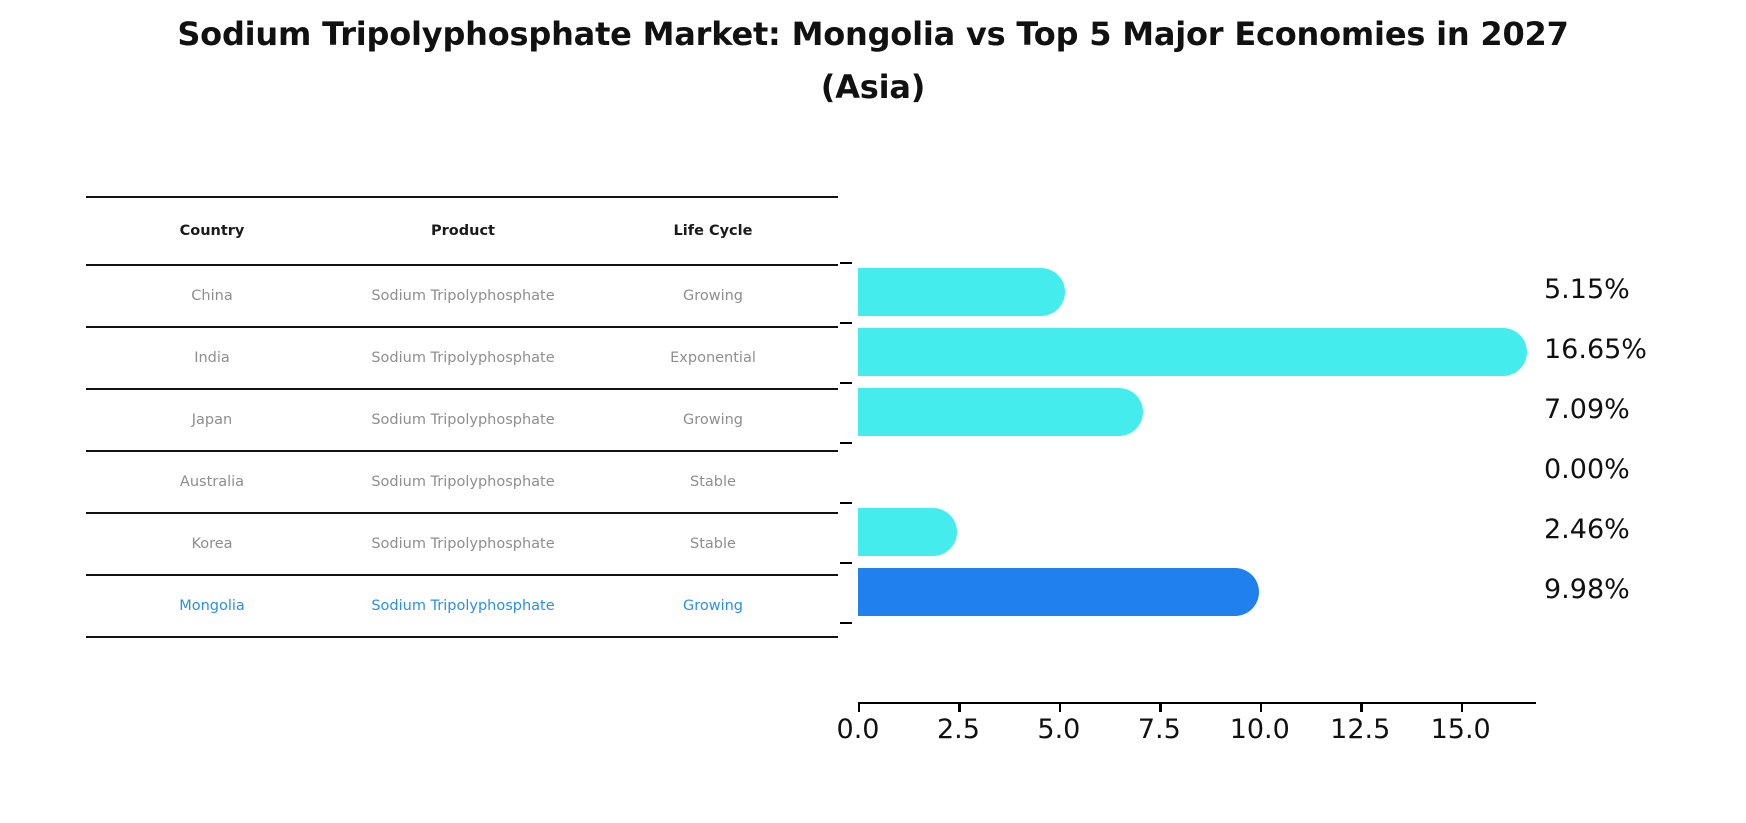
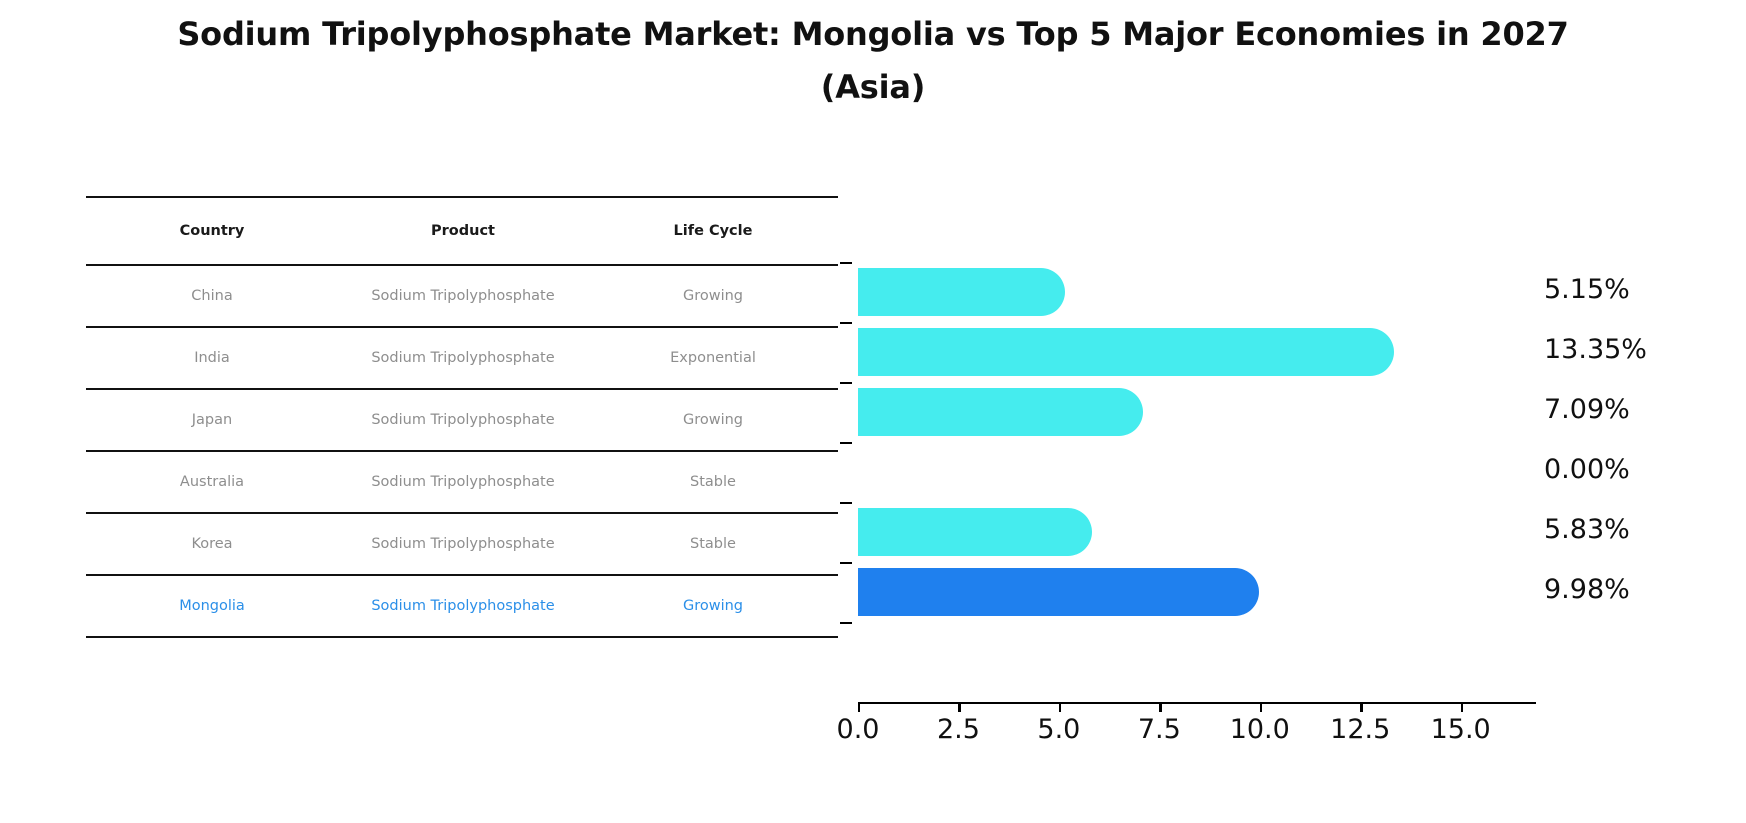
India: 16.65% -> 13.35%
Korea: 2.46% -> 5.83%
